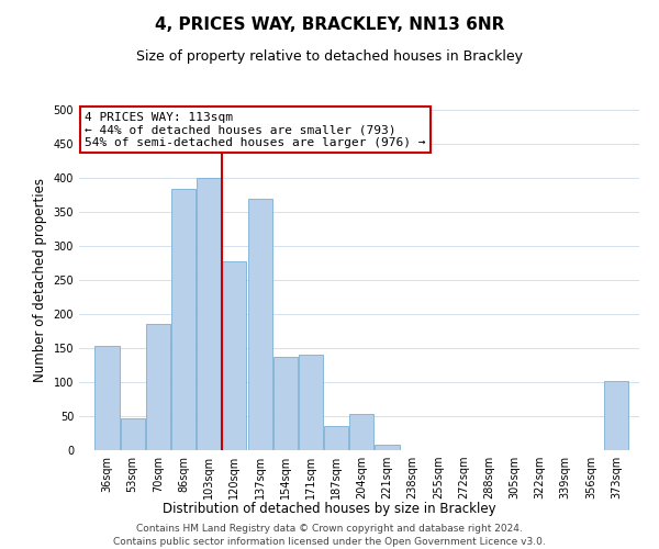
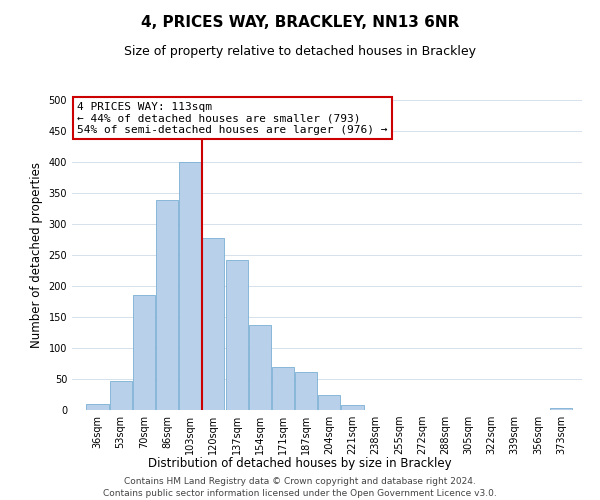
36sqm: 154 -> 10
86sqm: 384 -> 338
137sqm: 370 -> 242
171sqm: 140 -> 70
187sqm: 36 -> 62
204sqm: 54 -> 25
373sqm: 102 -> 3
